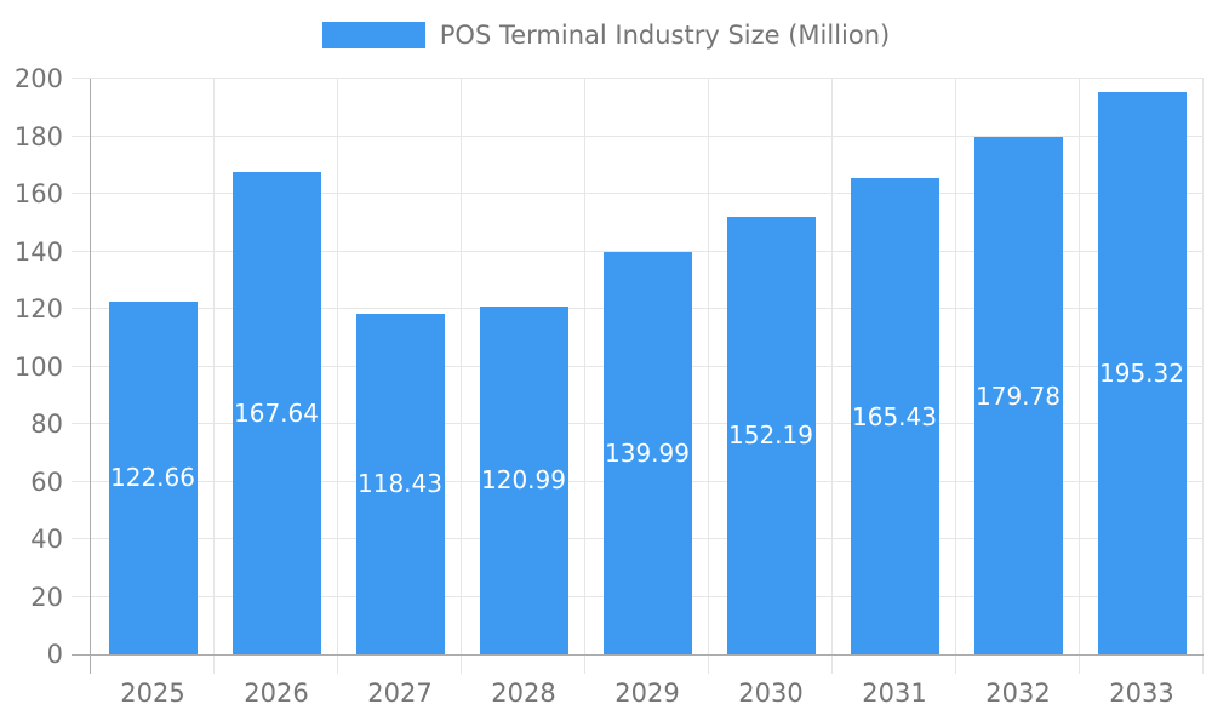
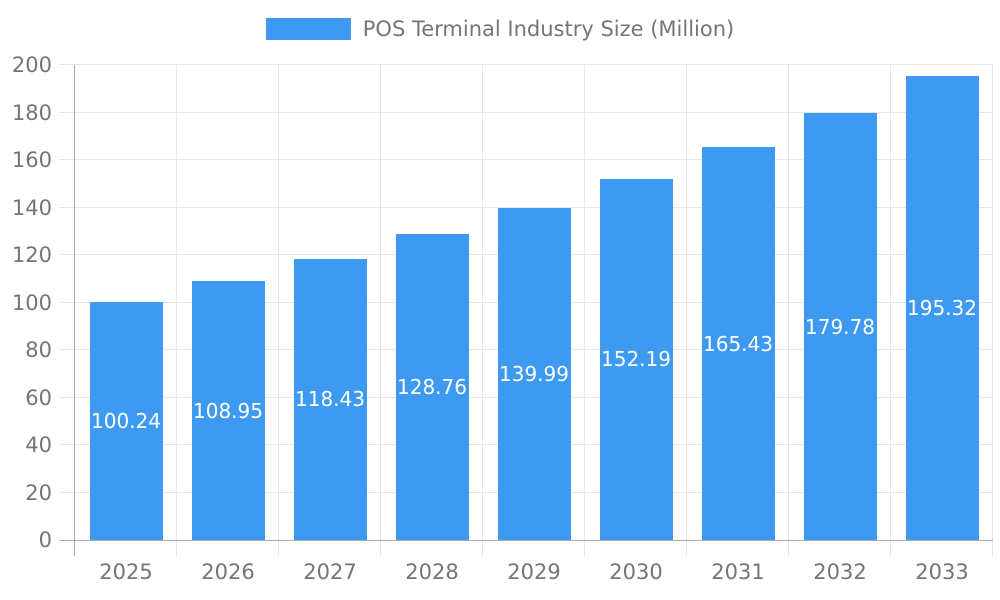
2025: 122.66 -> 100.24
2026: 167.64 -> 108.95
2028: 120.99 -> 128.76
